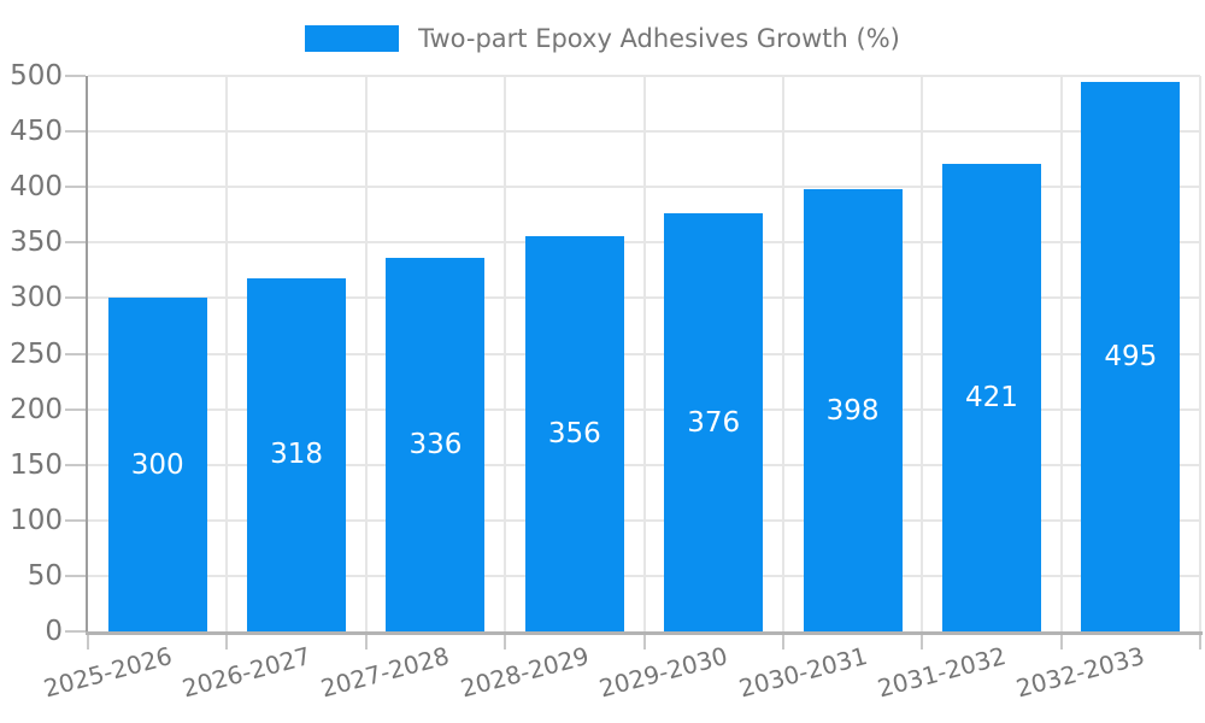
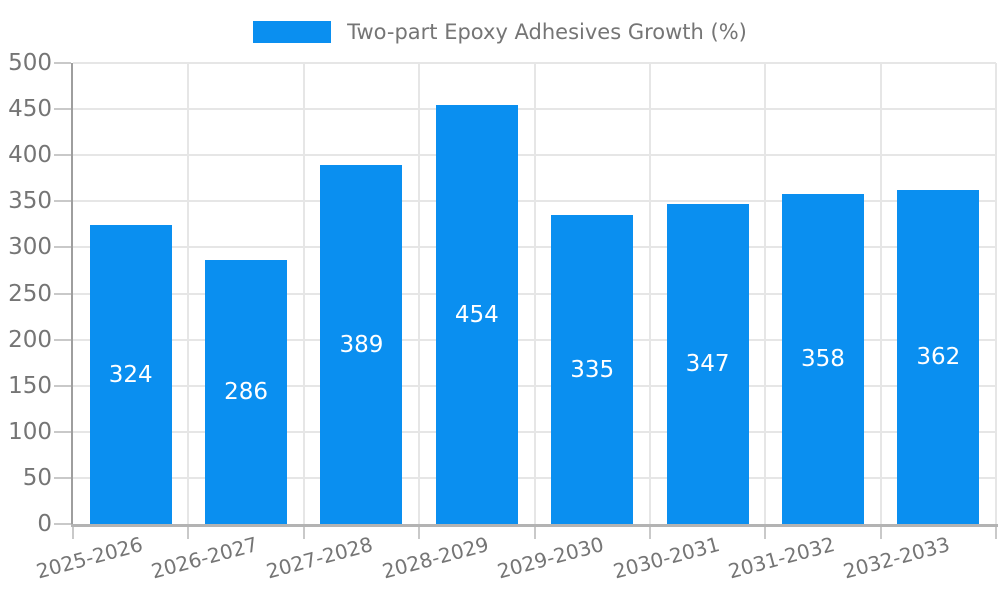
2025-2026: 300 -> 324
2026-2027: 318 -> 286
2027-2028: 336 -> 389
2028-2029: 356 -> 454
2029-2030: 376 -> 335
2030-2031: 398 -> 347
2031-2032: 421 -> 358
2032-2033: 495 -> 362
